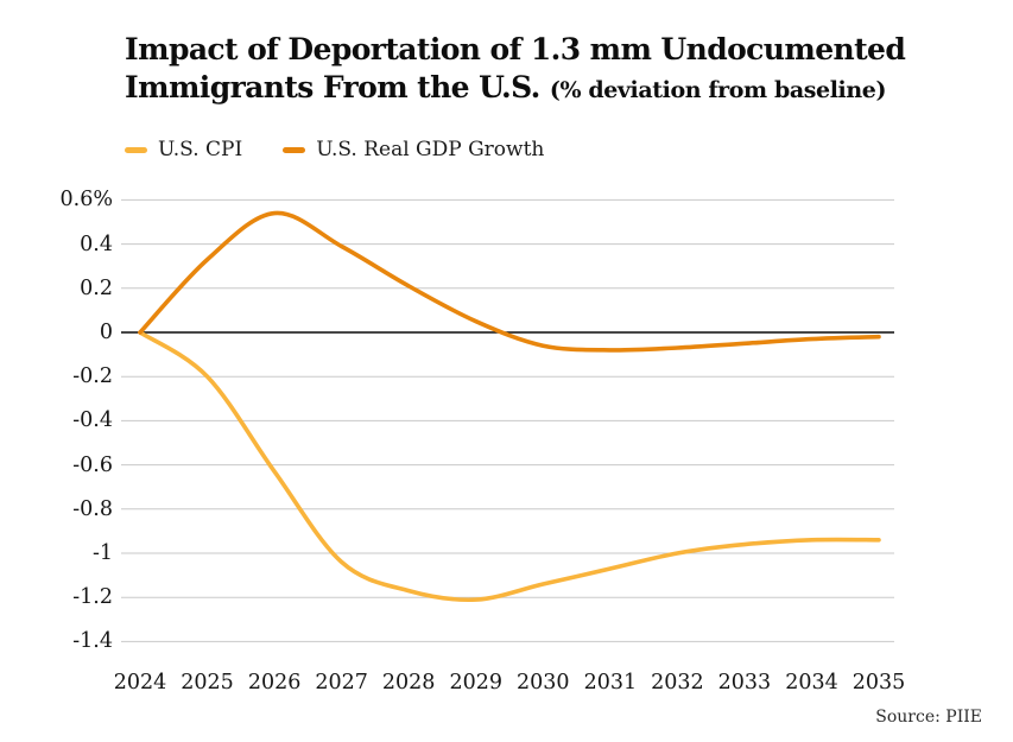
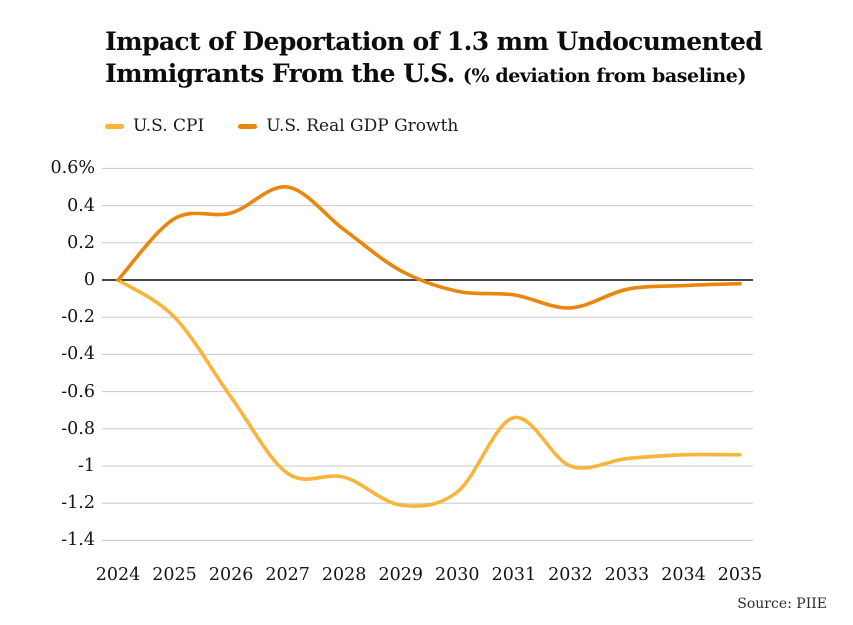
U.S. Real GDP Growth/2026: 0.54% -> 0.36%
U.S. Real GDP Growth/2027: 0.39% -> 0.50%
U.S. CPI/2028: -1.17% -> -1.06%
U.S. Real GDP Growth/2028: 0.21% -> 0.27%
U.S. CPI/2031: -1.07% -> -0.74%
U.S. Real GDP Growth/2032: -0.07% -> -0.15%
